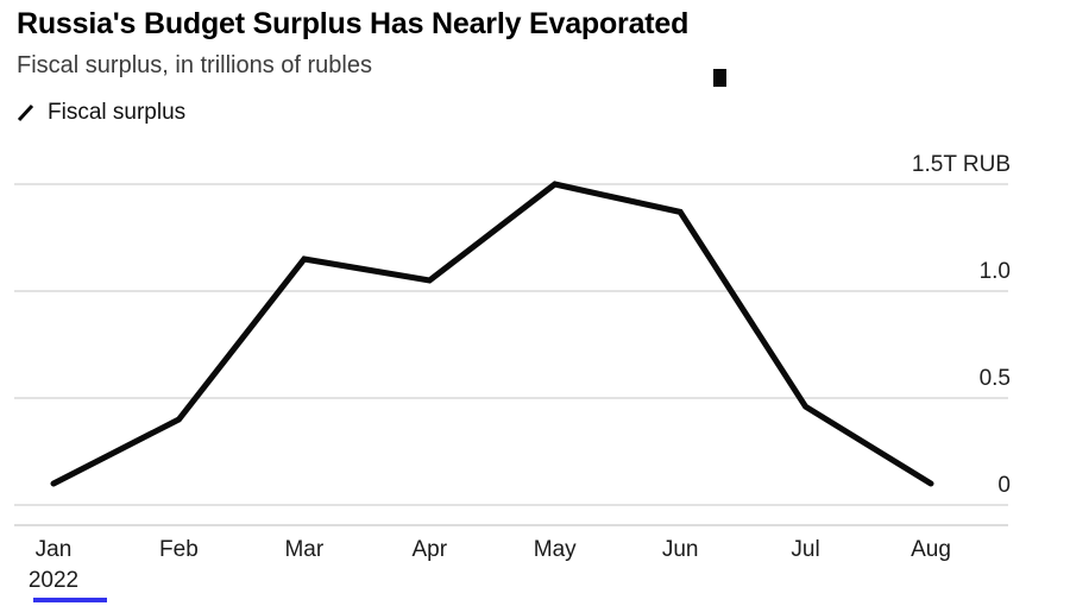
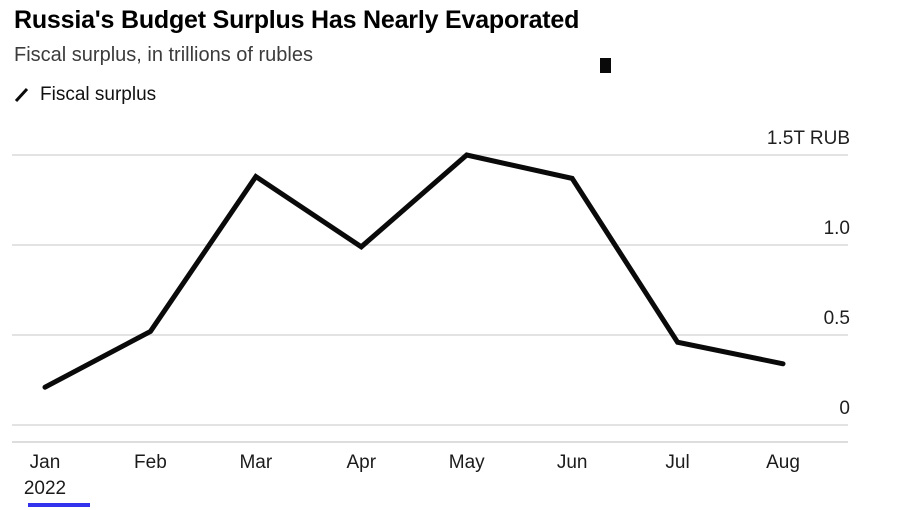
Jan: 0.10 -> 0.21
Feb: 0.40 -> 0.52
Mar: 1.15 -> 1.38
Apr: 1.05 -> 0.99
Aug: 0.10 -> 0.34
